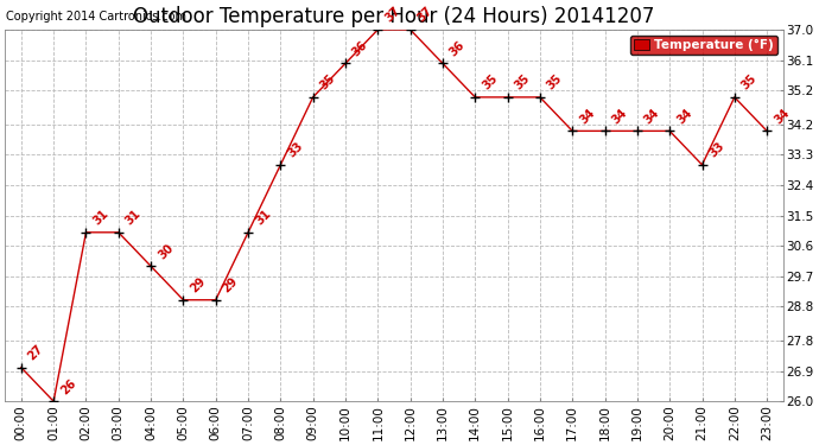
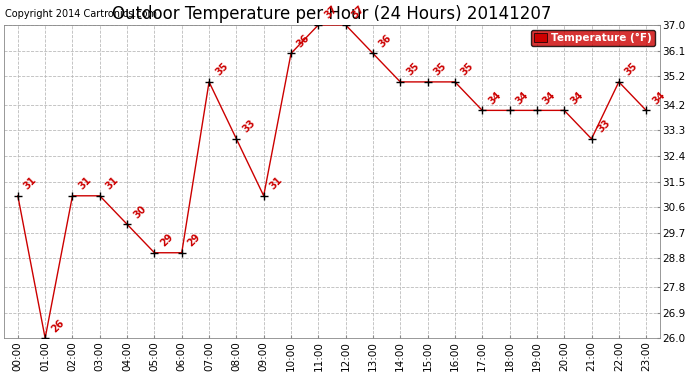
00:00: 27 -> 31
07:00: 31 -> 35
09:00: 35 -> 31
